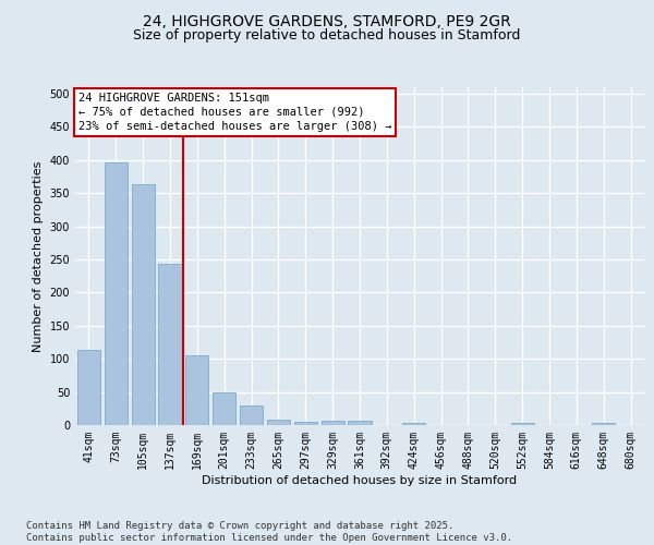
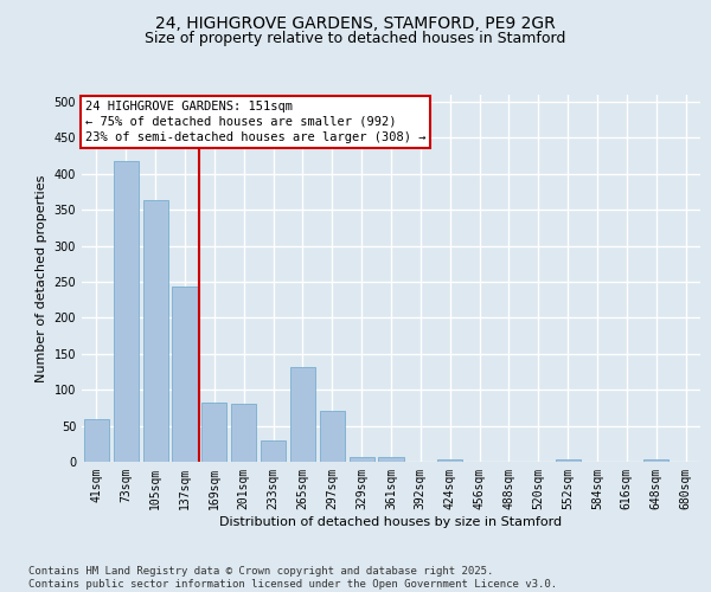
41sqm: 113 -> 60
73sqm: 397 -> 418
169sqm: 105 -> 82
201sqm: 50 -> 80
265sqm: 8 -> 132
297sqm: 5 -> 70
